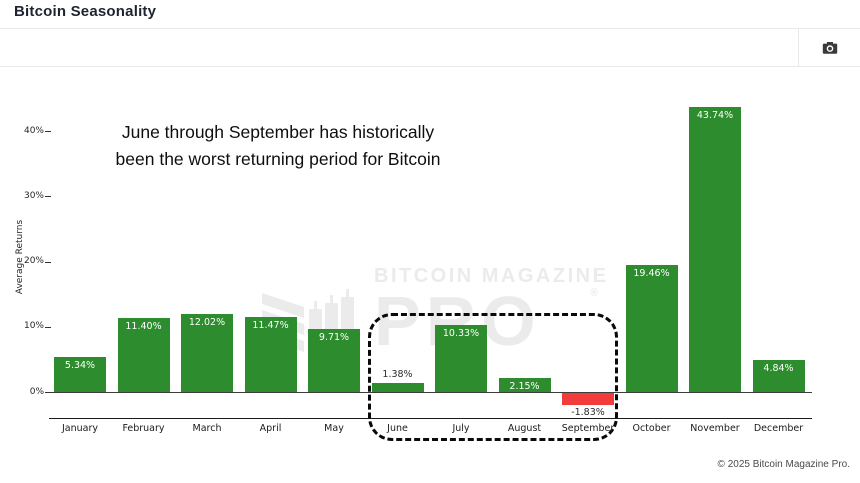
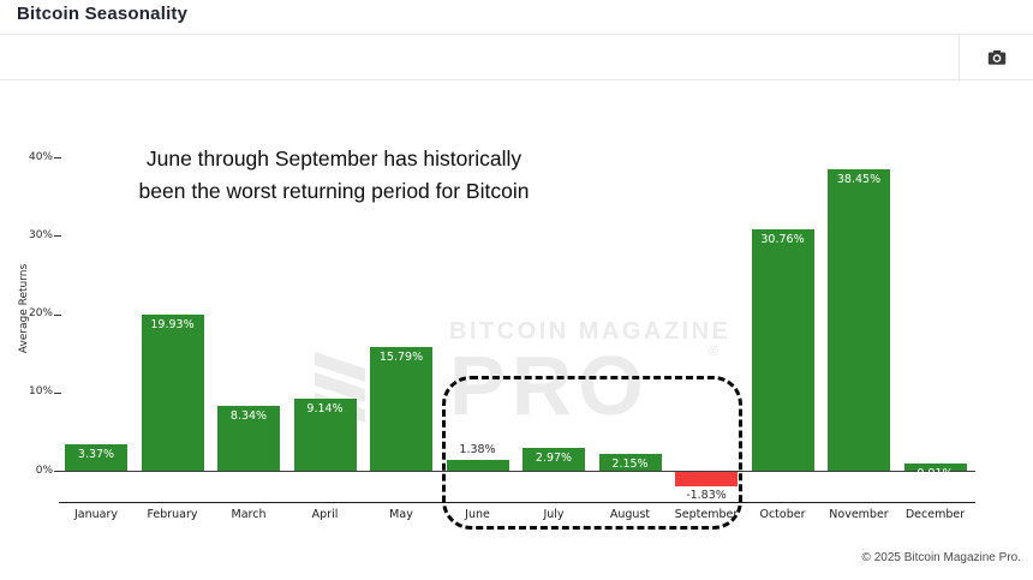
January: 5.34% -> 3.37%
February: 11.40% -> 19.93%
March: 12.02% -> 8.34%
April: 11.47% -> 9.14%
May: 9.71% -> 15.79%
July: 10.33% -> 2.97%
October: 19.46% -> 30.76%
November: 43.74% -> 38.45%
December: 4.84% -> 0.91%
